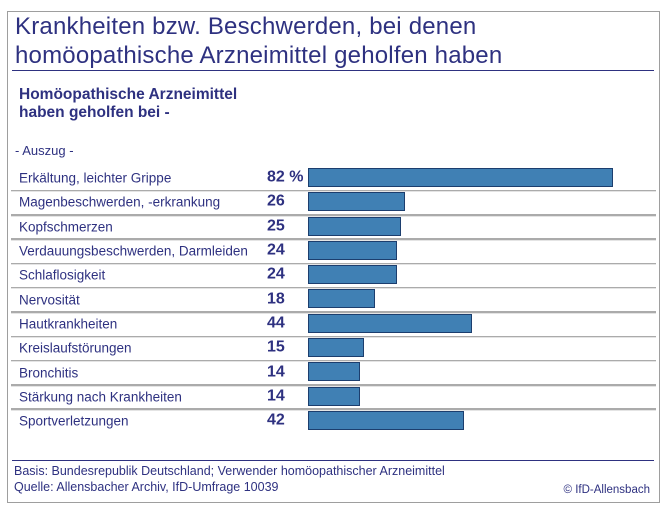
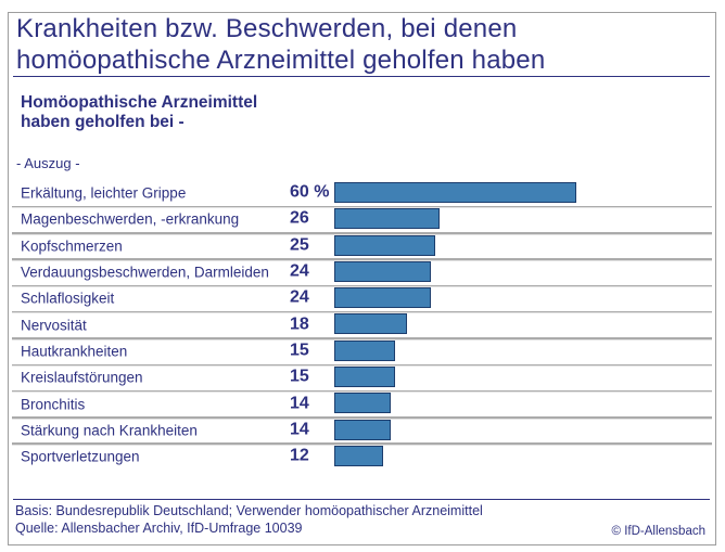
Erkältung, leichter Grippe: 82 -> 60
Hautkrankheiten: 44 -> 15
Sportverletzungen: 42 -> 12
